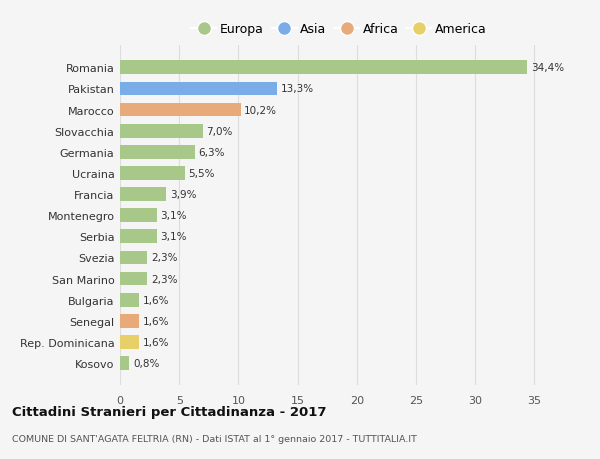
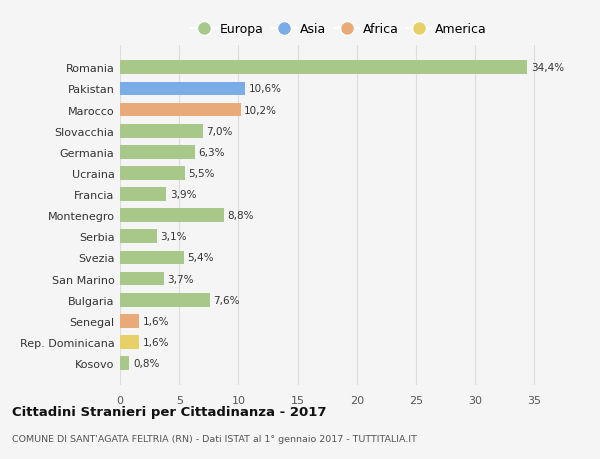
Pakistan: 13,3% -> 10,6%
Montenegro: 3,1% -> 8,8%
Svezia: 2,3% -> 5,4%
San Marino: 2,3% -> 3,7%
Bulgaria: 1,6% -> 7,6%
